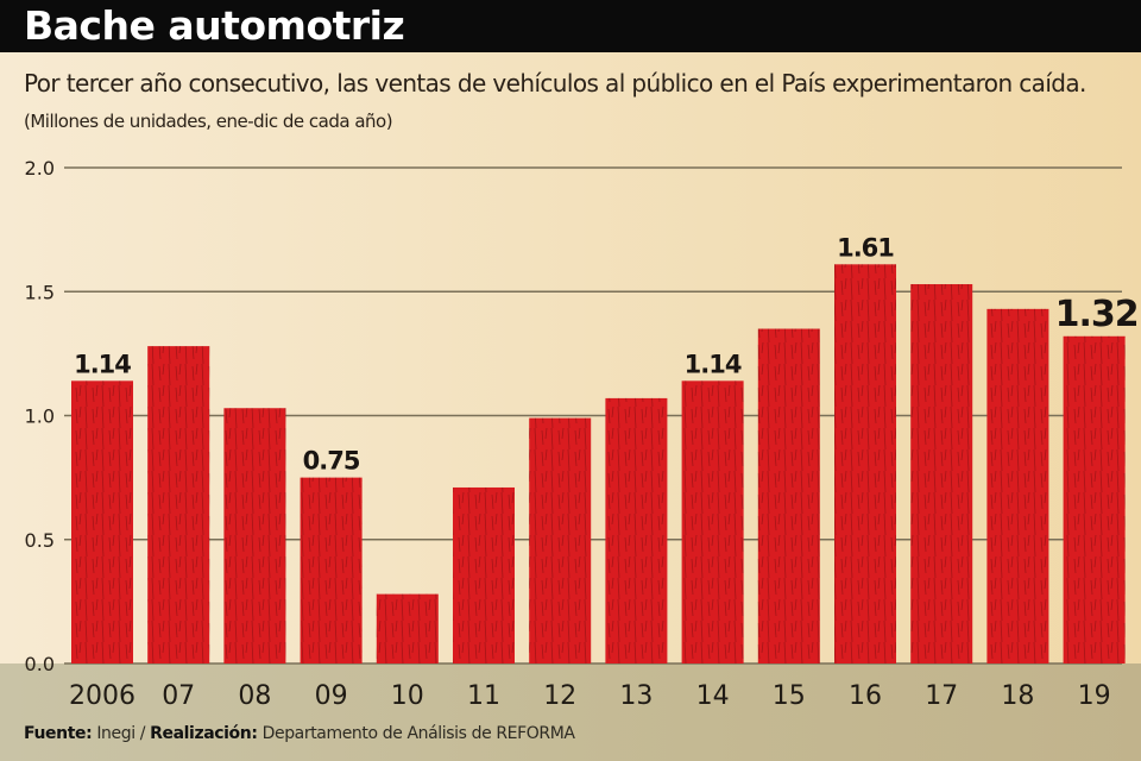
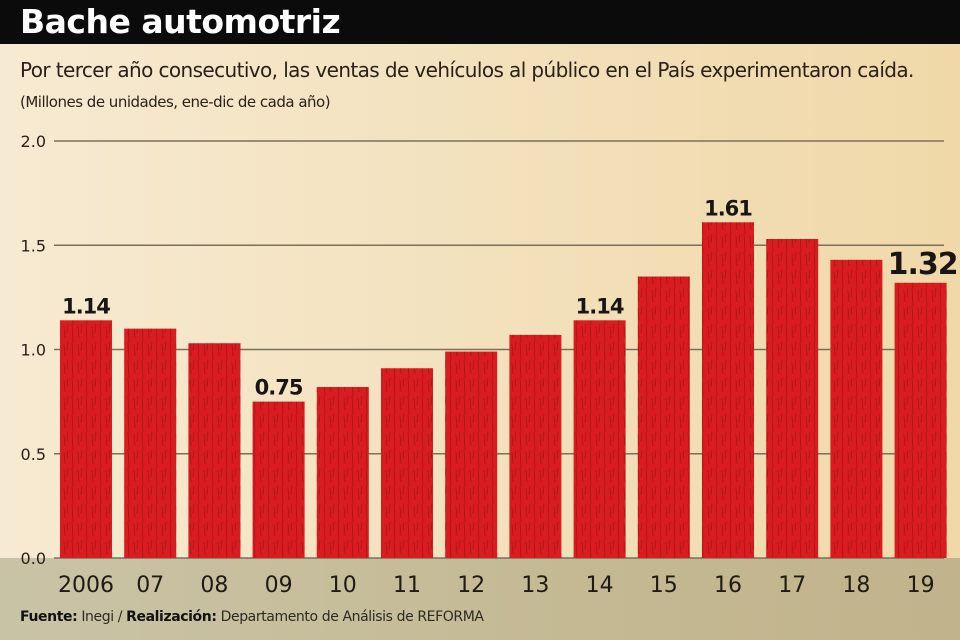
07: 1.28 -> 1.10
10: 0.28 -> 0.82
11: 0.71 -> 0.91
